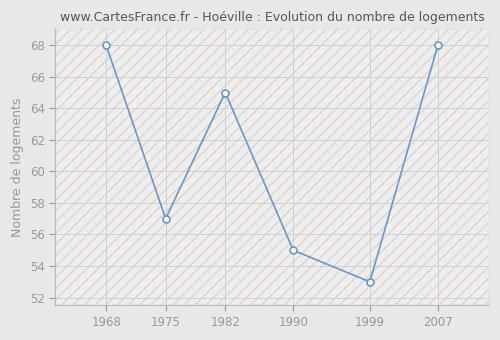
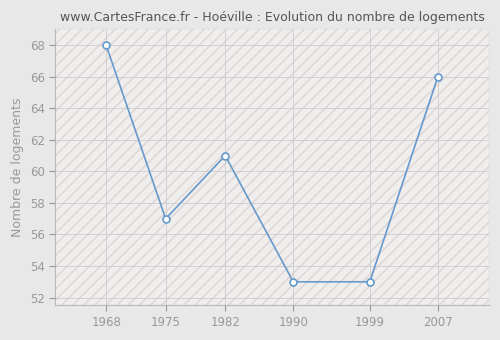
1982: 65 -> 61
1990: 55 -> 53
2007: 68 -> 66
